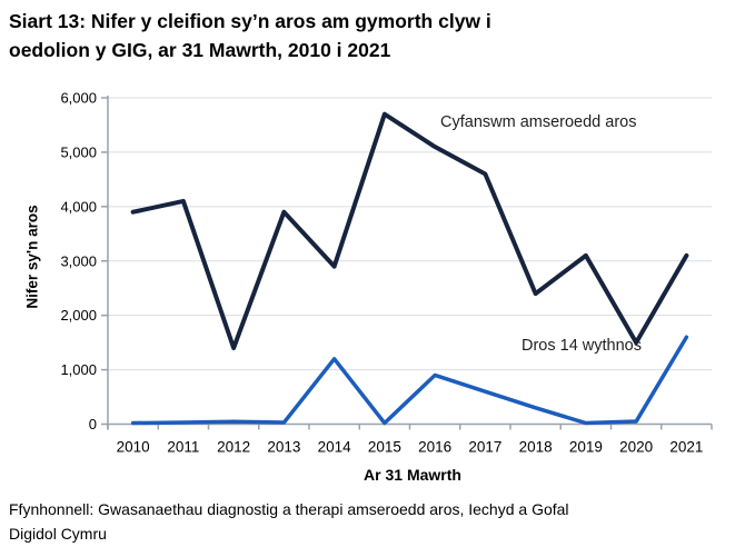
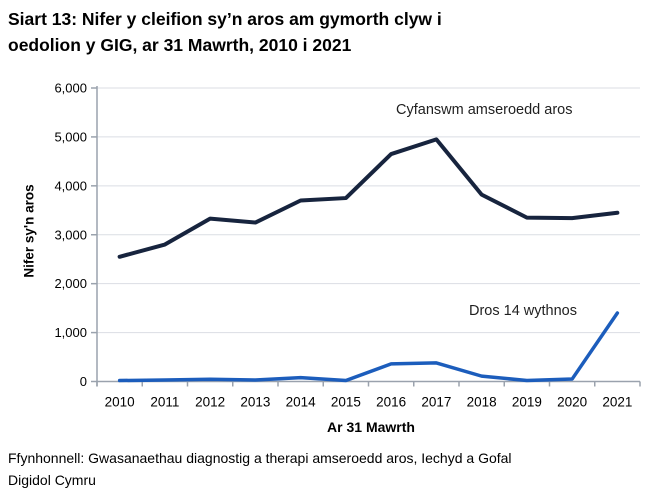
Cyfanswm amseroedd aros/2010: 3900 -> 2600
Cyfanswm amseroedd aros/2011: 4100 -> 2800
Cyfanswm amseroedd aros/2012: 1400 -> 3300
Cyfanswm amseroedd aros/2013: 3900 -> 3200
Cyfanswm amseroedd aros/2014: 2900 -> 3700
Dros 14 wythnos/2014: 1200 -> 100
Cyfanswm amseroedd aros/2015: 5700 -> 3800
Cyfanswm amseroedd aros/2016: 5100 -> 4600
Dros 14 wythnos/2016: 900 -> 400
Cyfanswm amseroedd aros/2017: 4600 -> 5000
Dros 14 wythnos/2017: 600 -> 400
Cyfanswm amseroedd aros/2018: 2400 -> 3800
Dros 14 wythnos/2018: 300 -> 100
Cyfanswm amseroedd aros/2019: 3100 -> 3400
Cyfanswm amseroedd aros/2020: 1500 -> 3300
Cyfanswm amseroedd aros/2021: 3100 -> 3400
Dros 14 wythnos/2021: 1600 -> 1400
